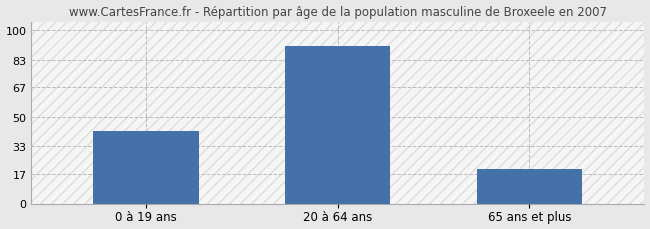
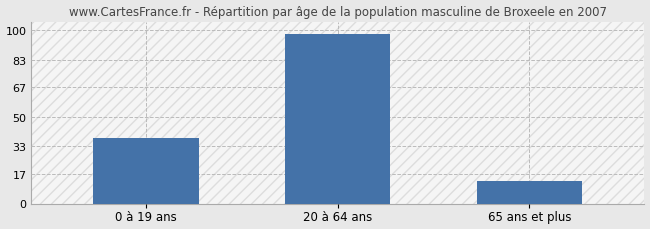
0 à 19 ans: 42 -> 38
20 à 64 ans: 91 -> 98
65 ans et plus: 20 -> 13
